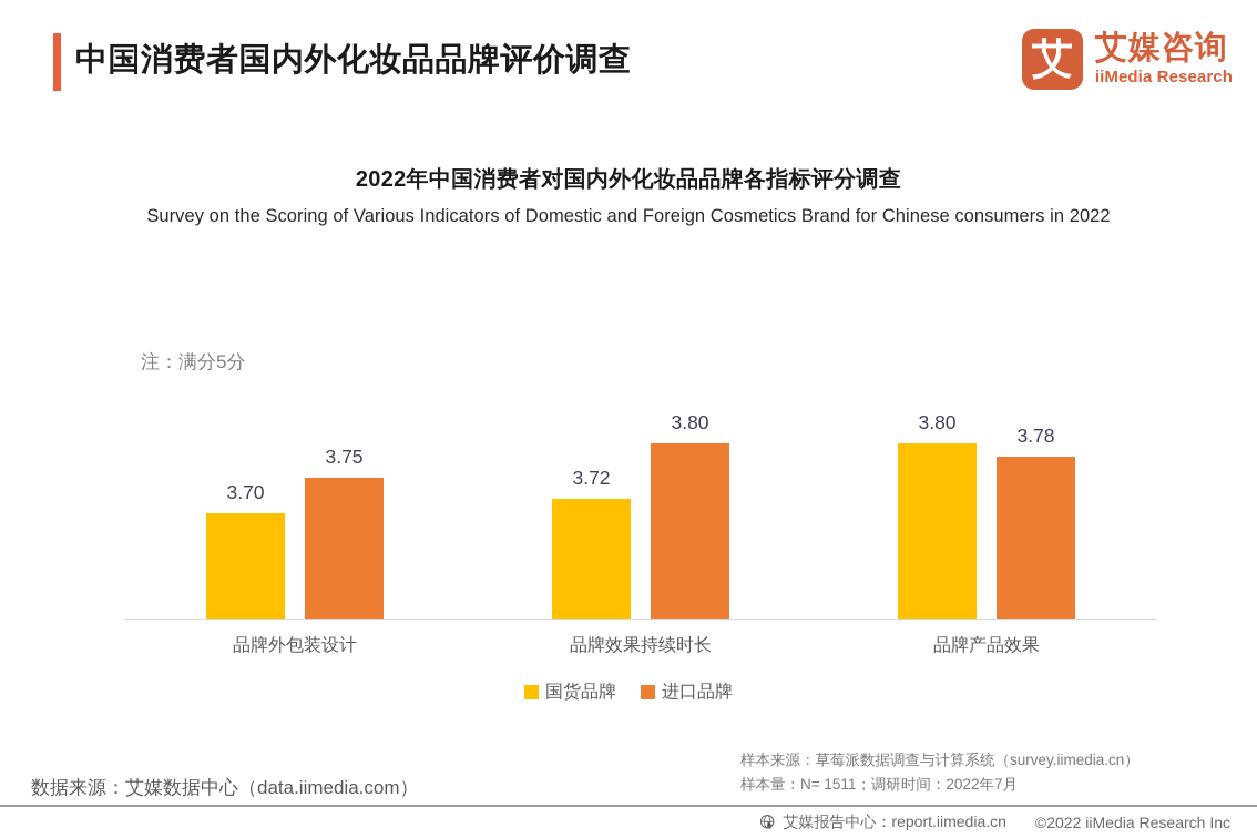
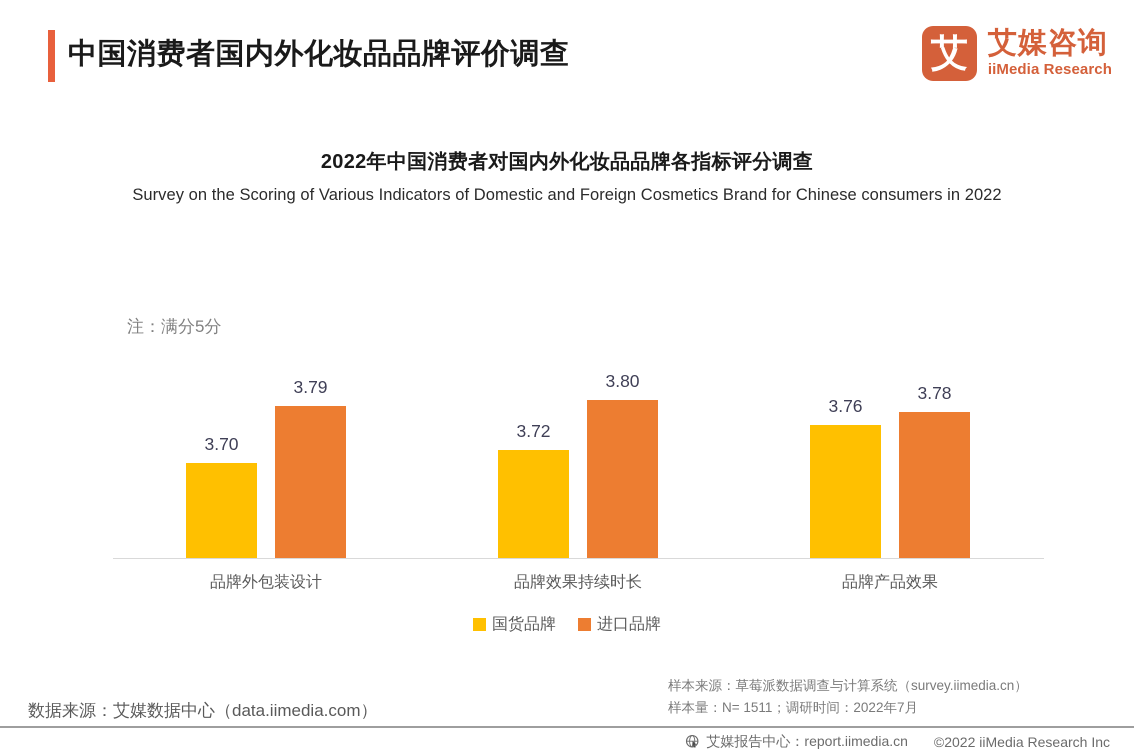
进口品牌/品牌外包装设计: 3.75 -> 3.79
国货品牌/品牌产品效果: 3.80 -> 3.76
